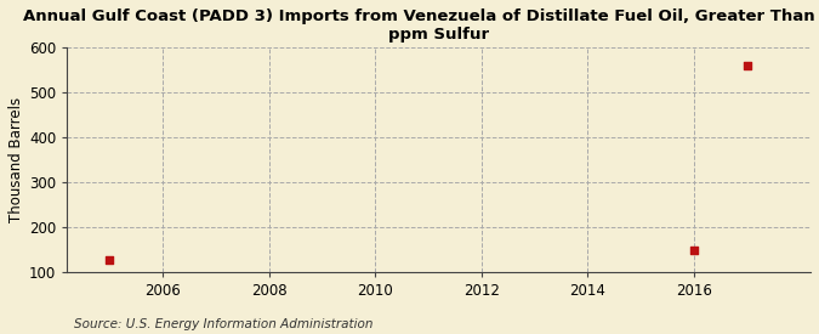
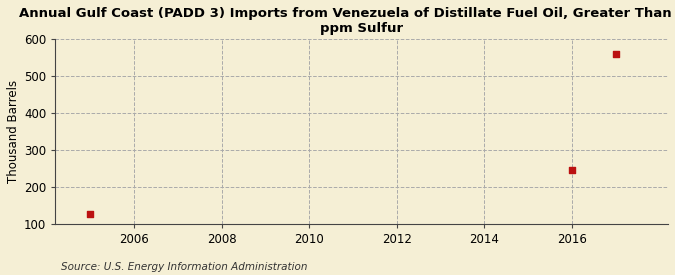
2016: 148 -> 245
